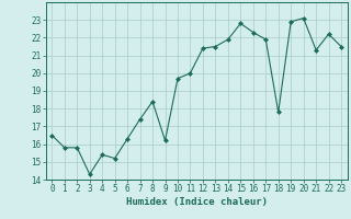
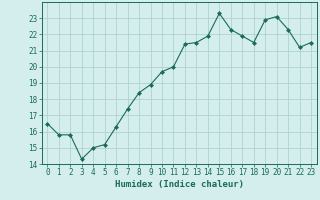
4: 15.4 -> 15.0
9: 16.2 -> 18.9
15: 22.8 -> 23.3
18: 17.8 -> 21.5
21: 21.3 -> 22.3
22: 22.2 -> 21.2
